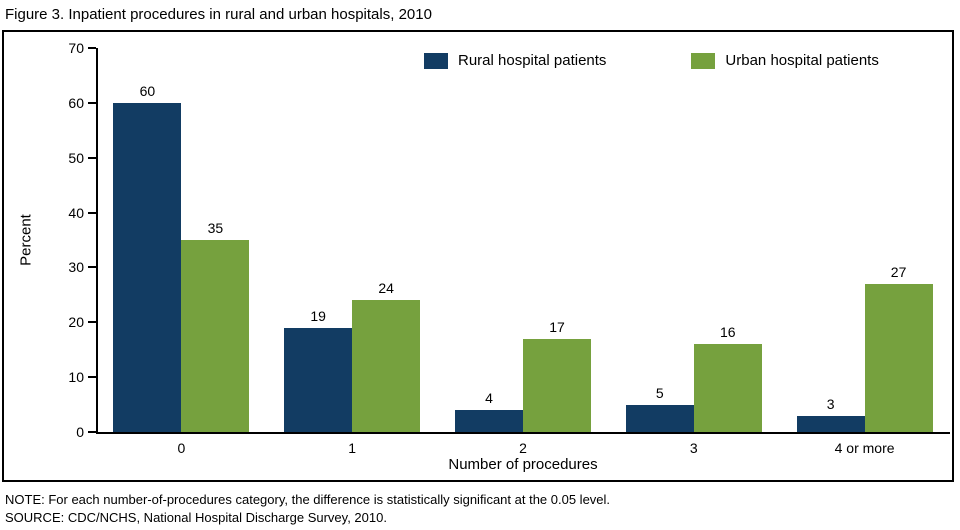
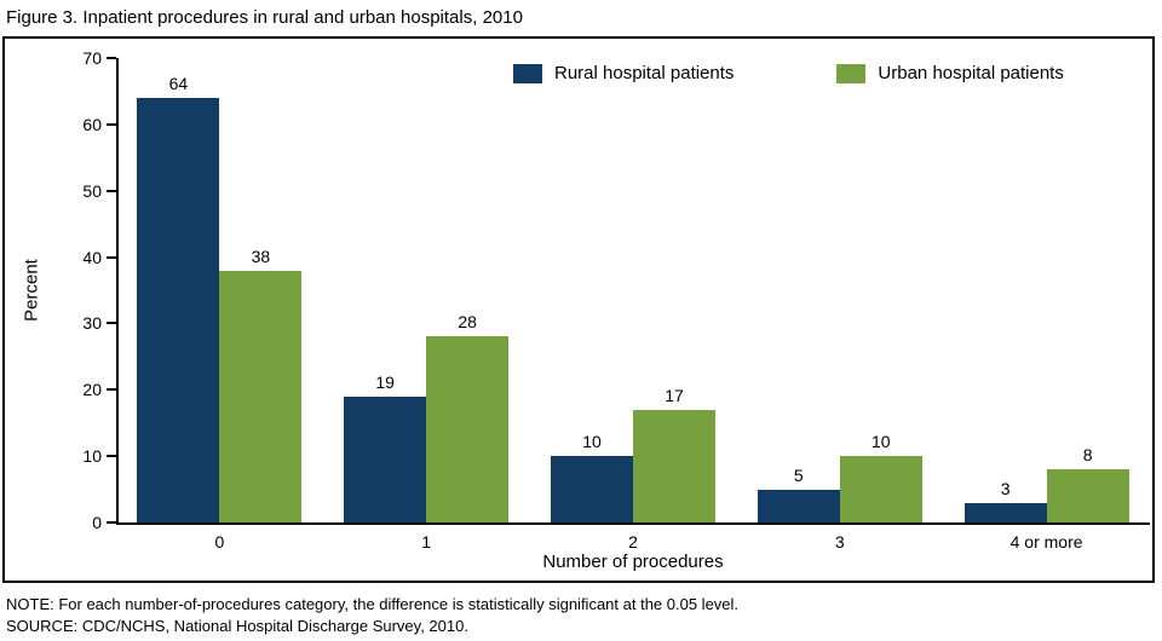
Rural hospital patients/0: 60 -> 64
Urban hospital patients/0: 35 -> 38
Urban hospital patients/1: 24 -> 28
Rural hospital patients/2: 4 -> 10
Urban hospital patients/3: 16 -> 10
Urban hospital patients/4 or more: 27 -> 8
